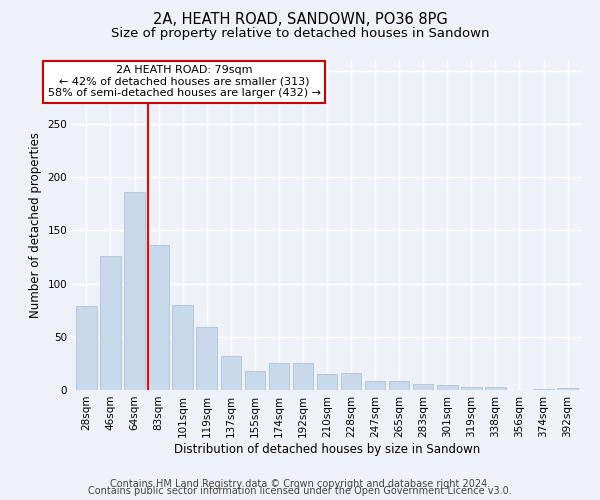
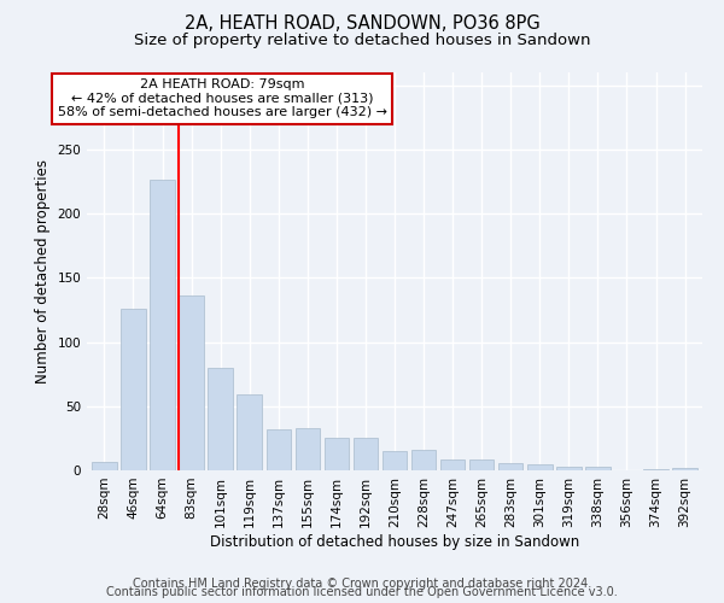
28sqm: 79 -> 7
64sqm: 186 -> 226
155sqm: 18 -> 33
